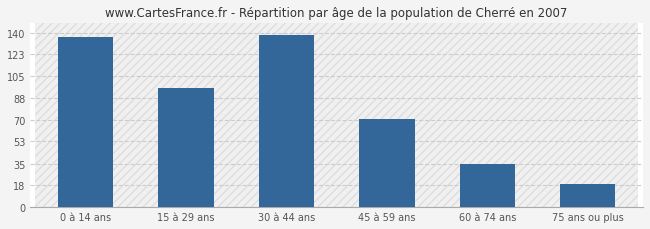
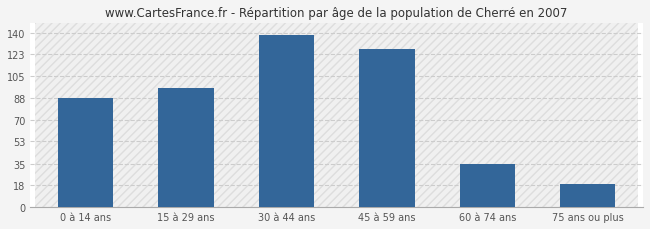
0 à 14 ans: 137 -> 88
45 à 59 ans: 71 -> 127
